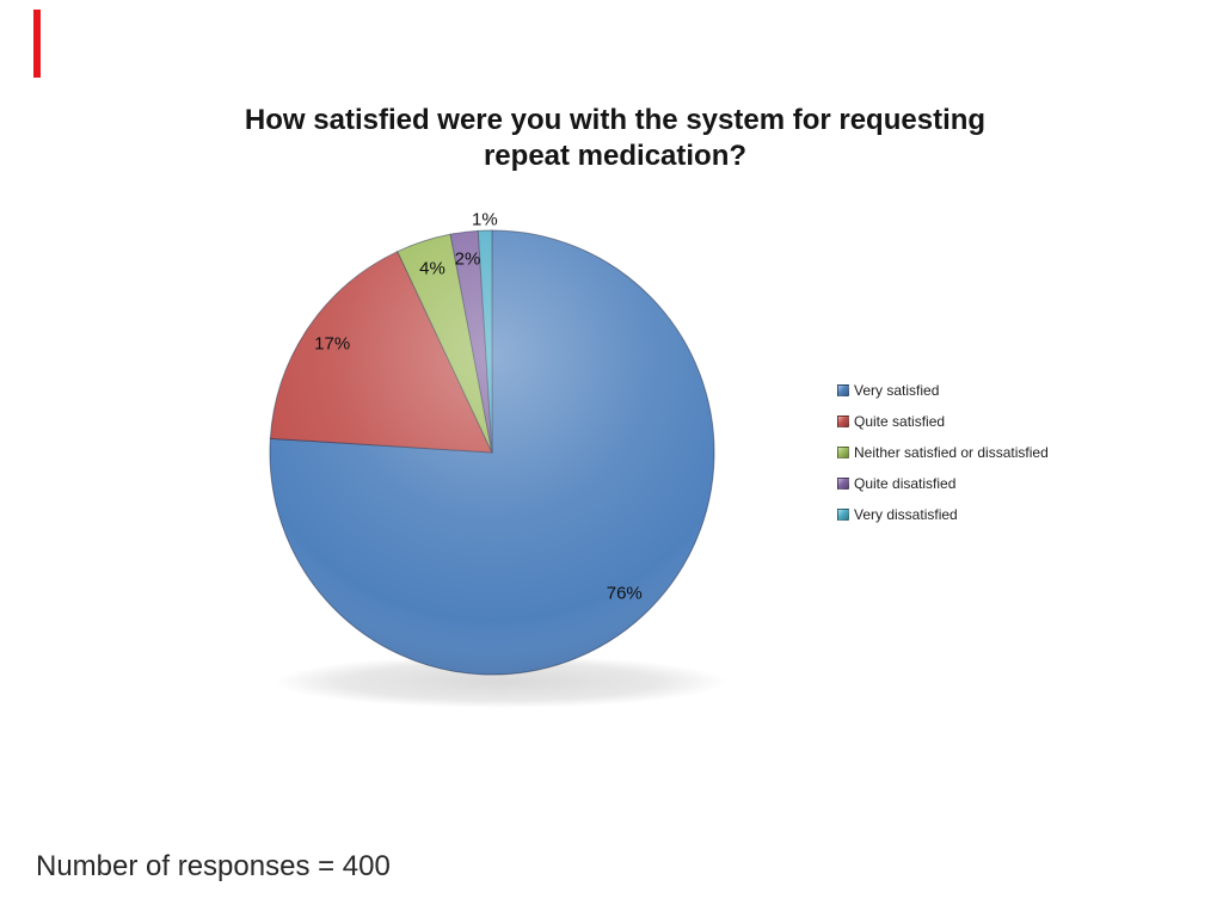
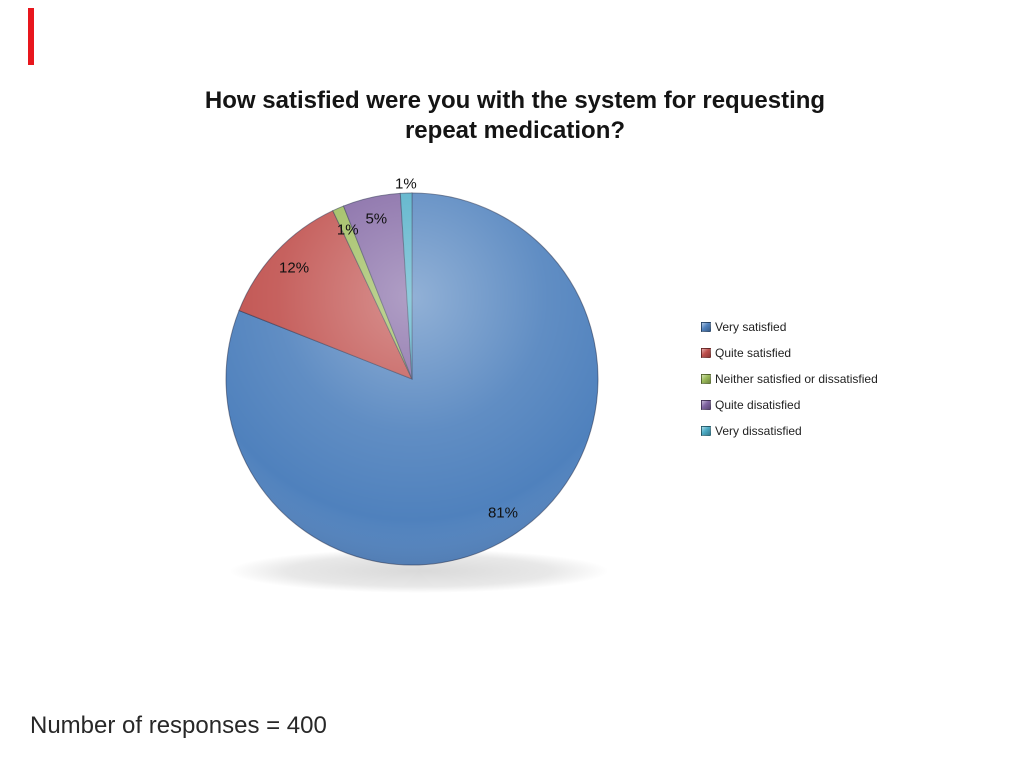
Very satisfied: 76% -> 81%
Quite satisfied: 17% -> 12%
Neither satisfied or dissatisfied: 4% -> 1%
Quite disatisfied: 2% -> 5%
